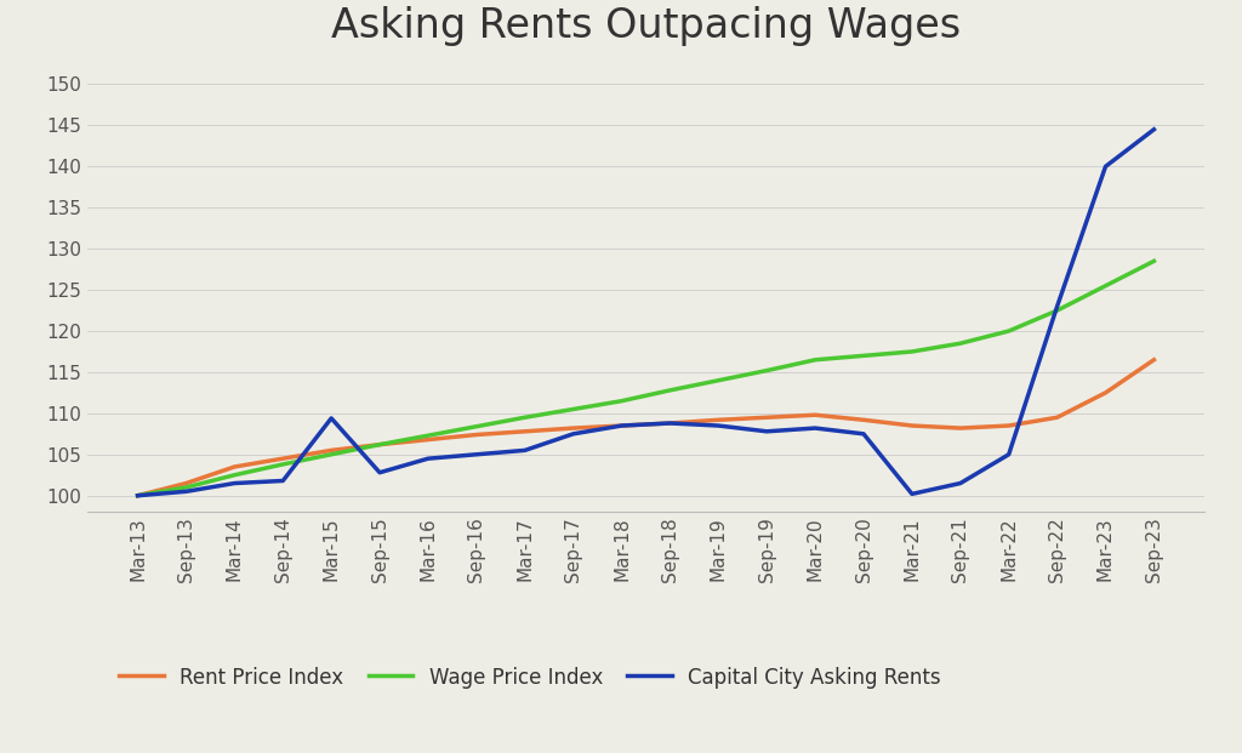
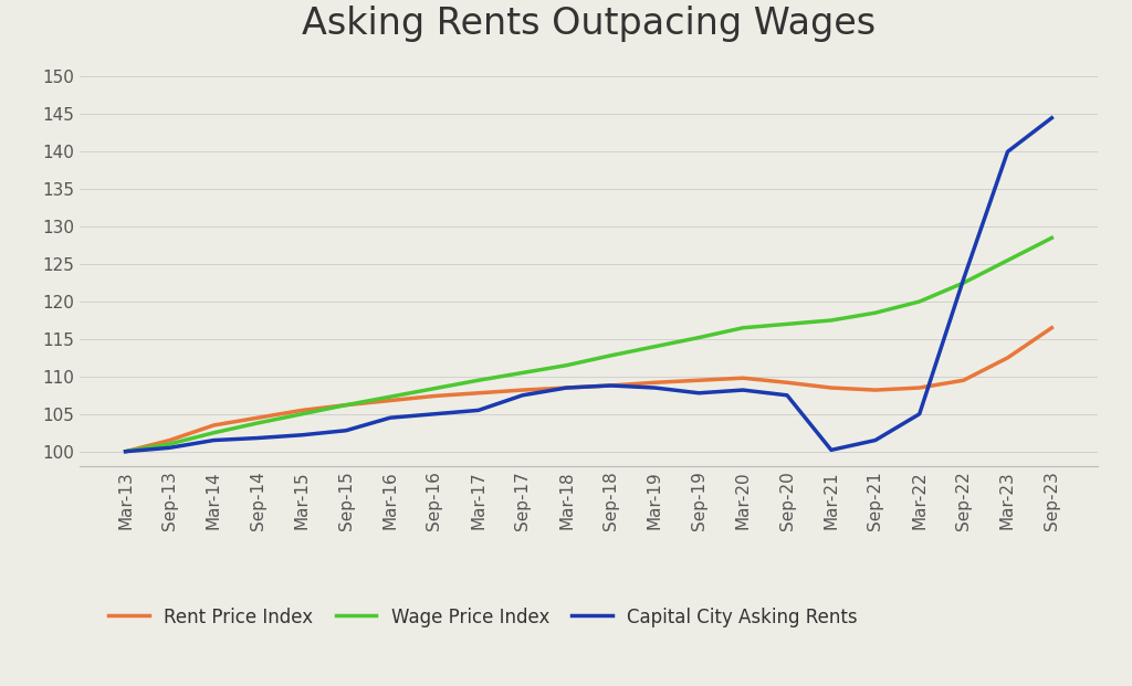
Capital City Asking Rents/Mar-15: 109.4 -> 102.2
